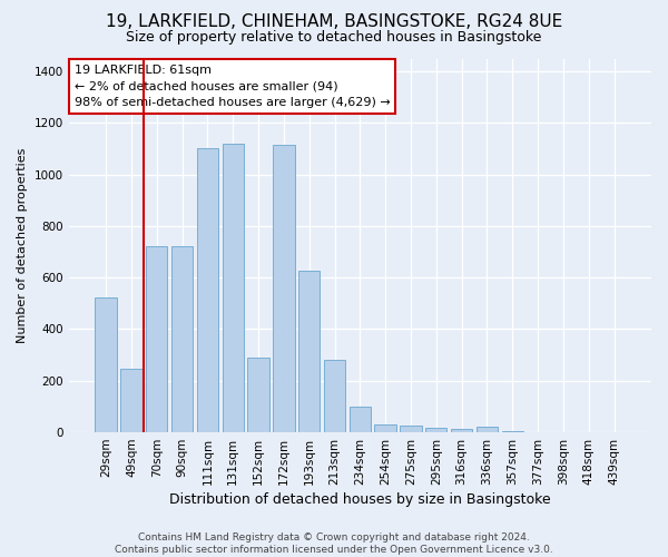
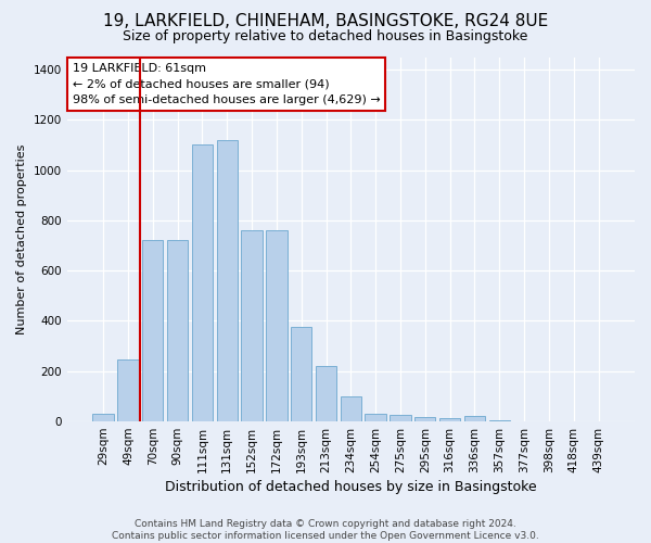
29sqm: 525 -> 30
152sqm: 290 -> 760
172sqm: 1115 -> 760
193sqm: 625 -> 375
213sqm: 280 -> 220
